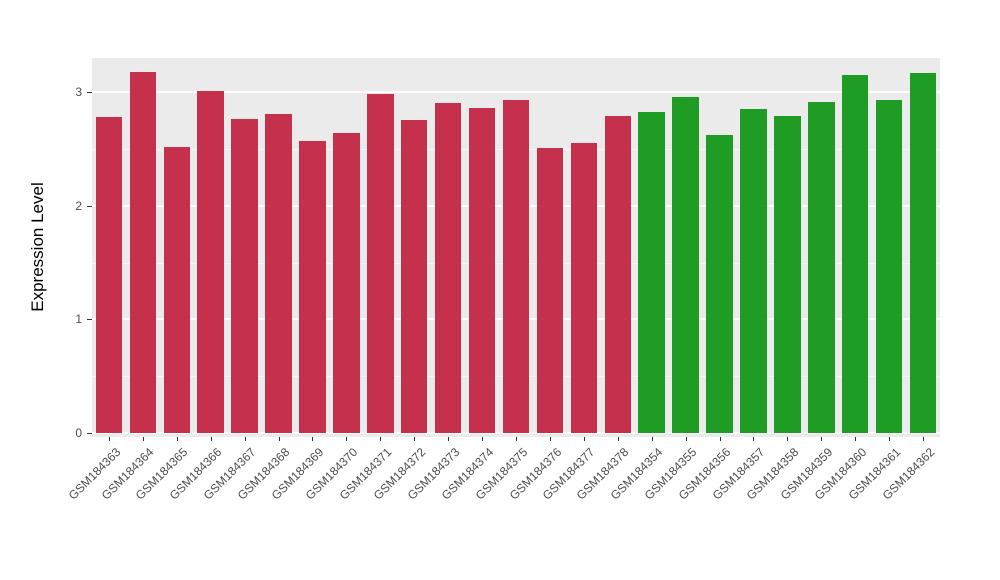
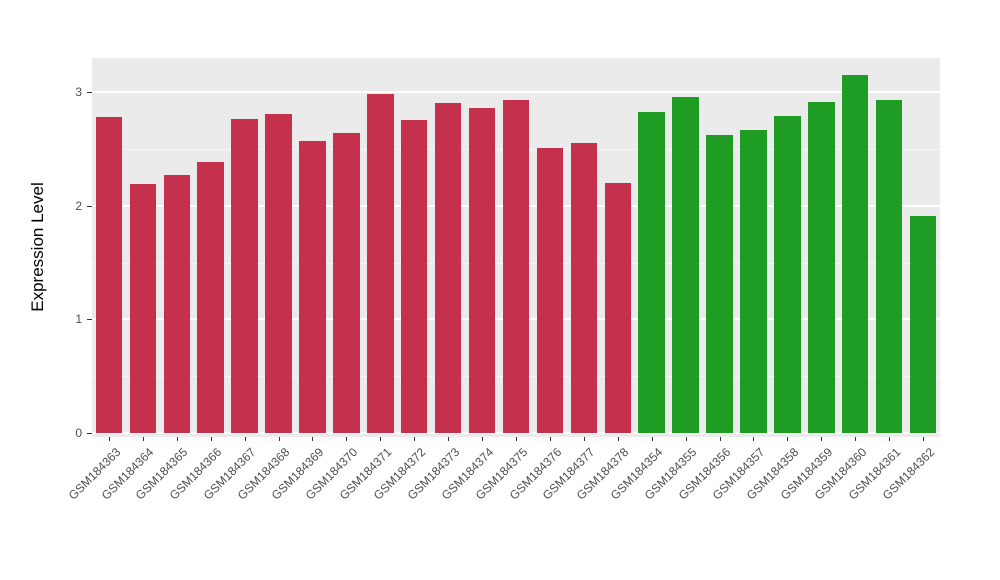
GSM184364: 3.18 -> 2.19
GSM184365: 2.52 -> 2.27
GSM184366: 3.01 -> 2.38
GSM184378: 2.79 -> 2.20
GSM184357: 2.85 -> 2.67
GSM184362: 3.17 -> 1.91
